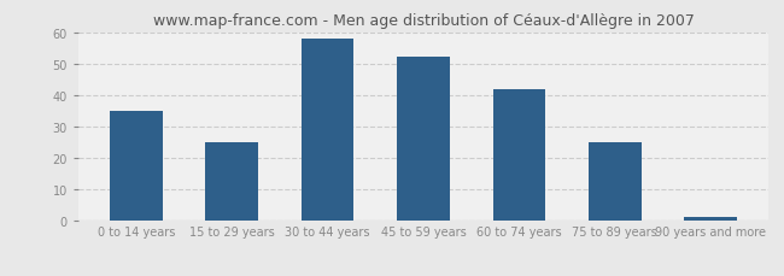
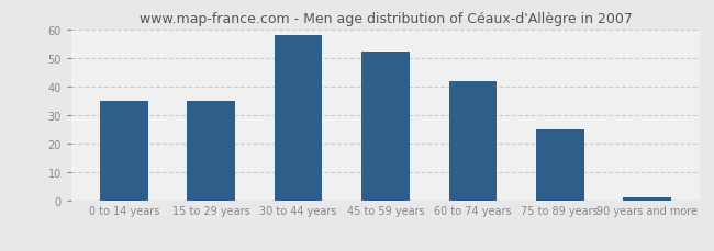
15 to 29 years: 25 -> 35
